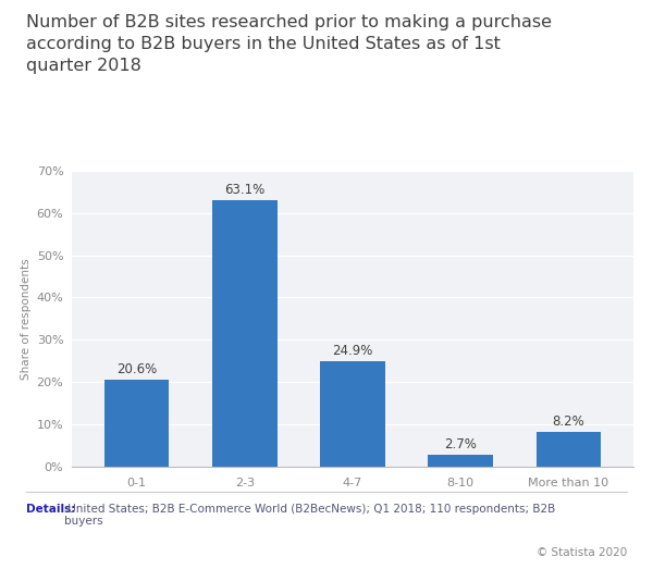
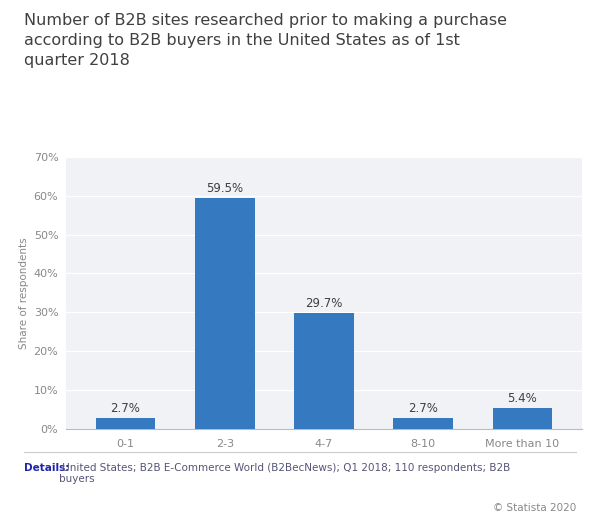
0-1: 20.6% -> 2.7%
2-3: 63.1% -> 59.5%
4-7: 24.9% -> 29.7%
More than 10: 8.2% -> 5.4%
